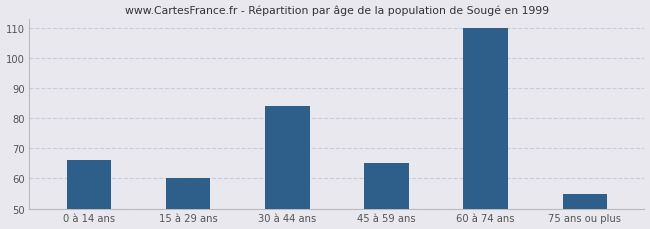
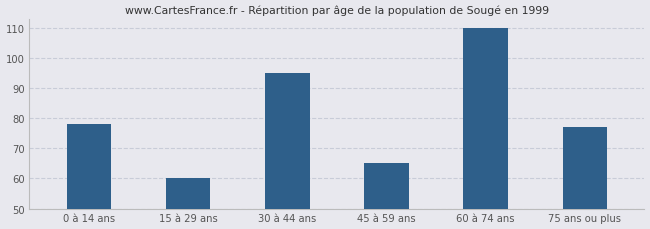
0 à 14 ans: 66 -> 78
30 à 44 ans: 84 -> 95
75 ans ou plus: 55 -> 77
